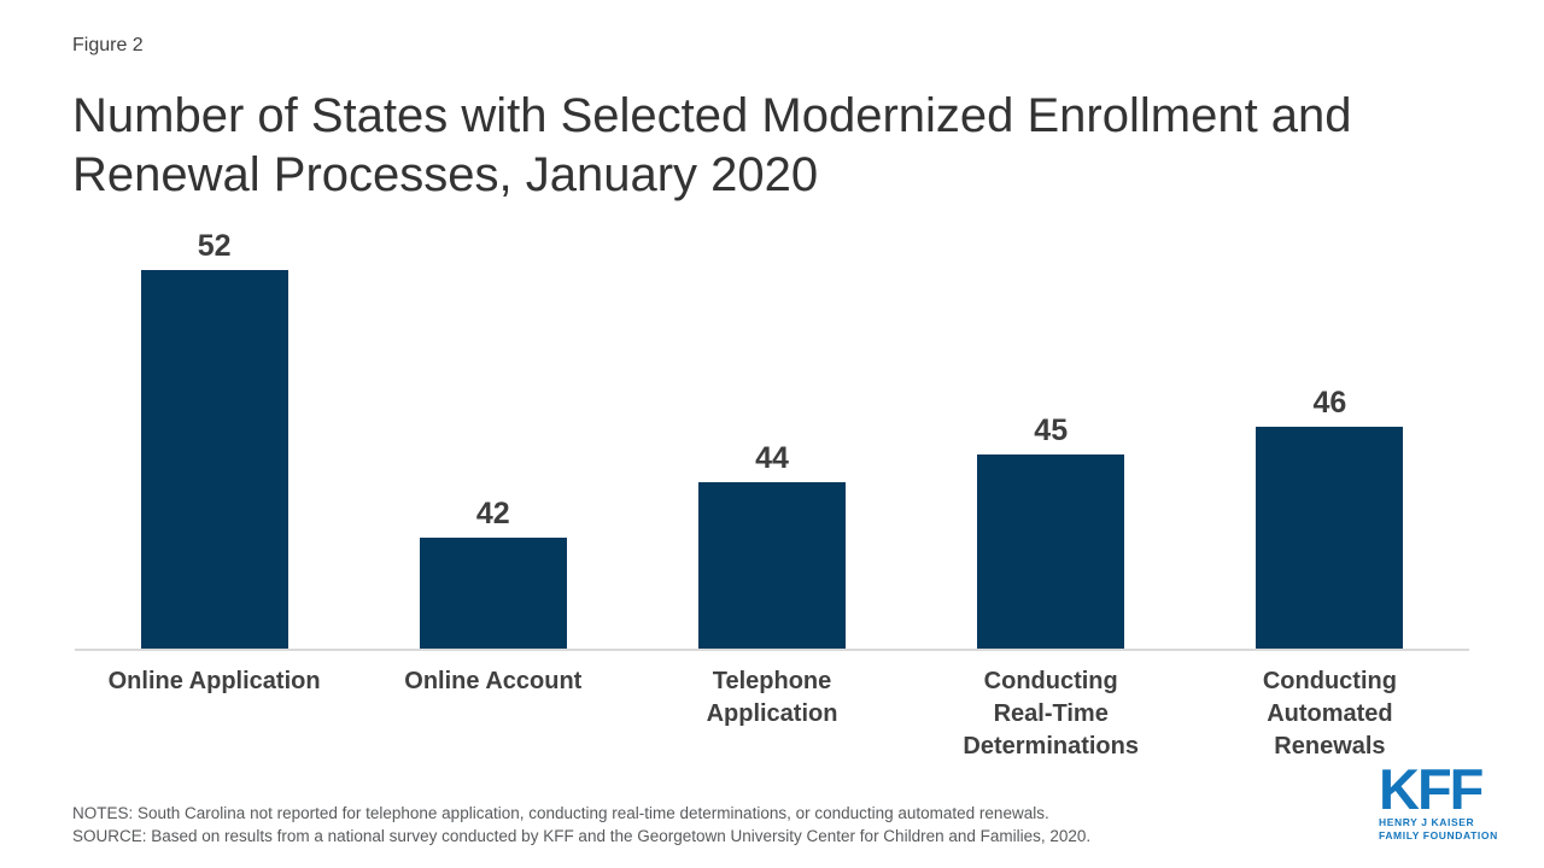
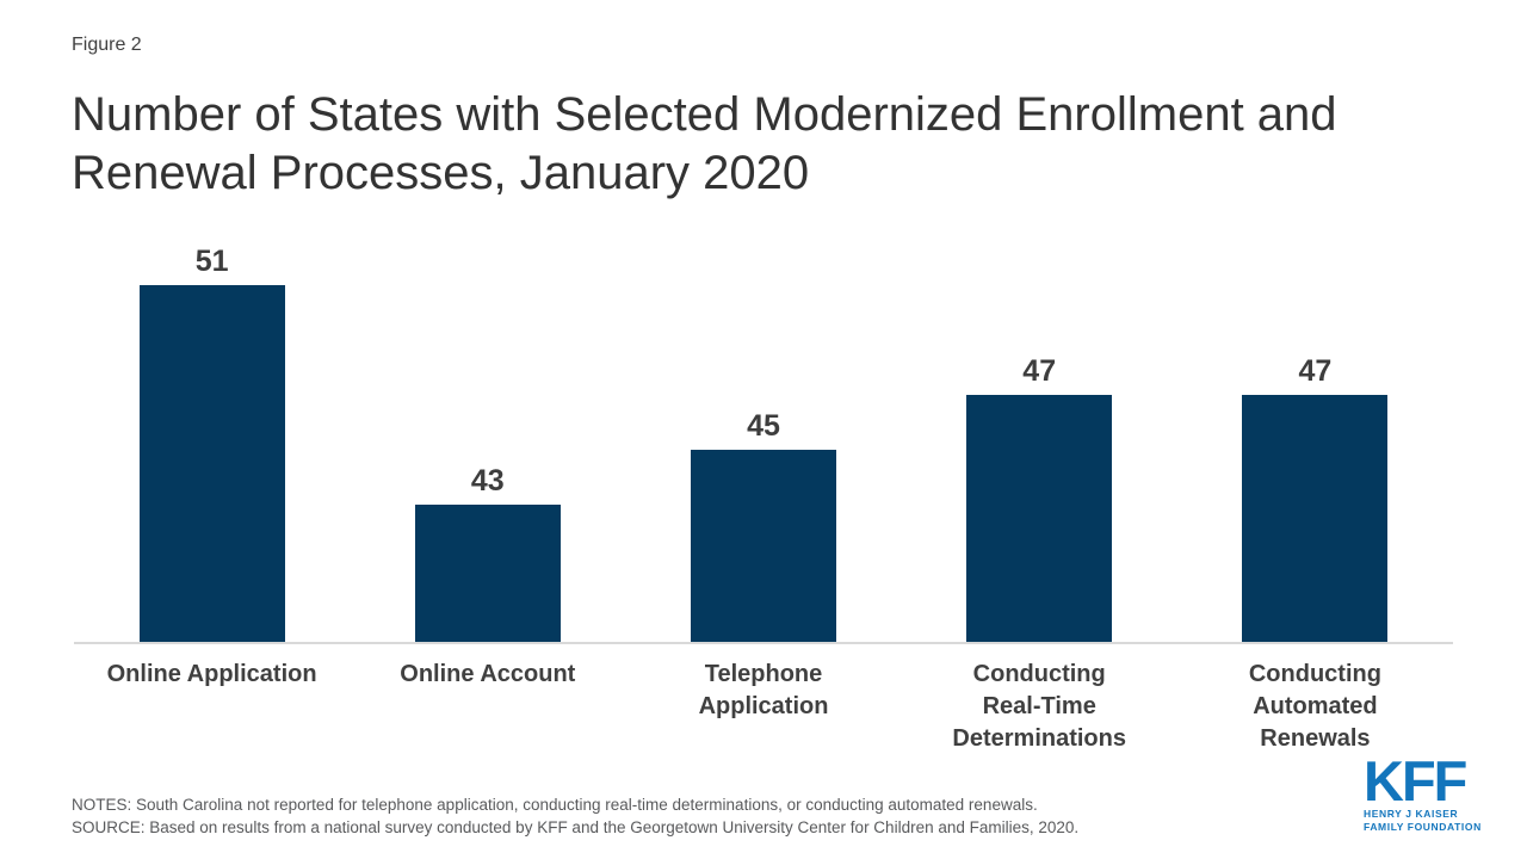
Online Application: 52 -> 51
Online Account: 42 -> 43
Telephone Application: 44 -> 45
Conducting Real-Time Determinations: 45 -> 47
Conducting Automated Renewals: 46 -> 47
